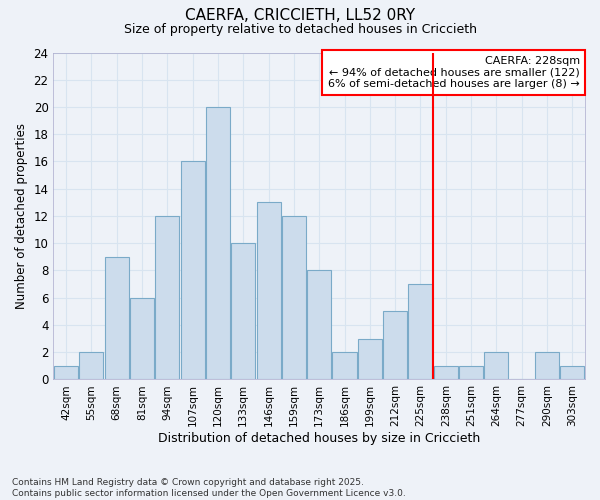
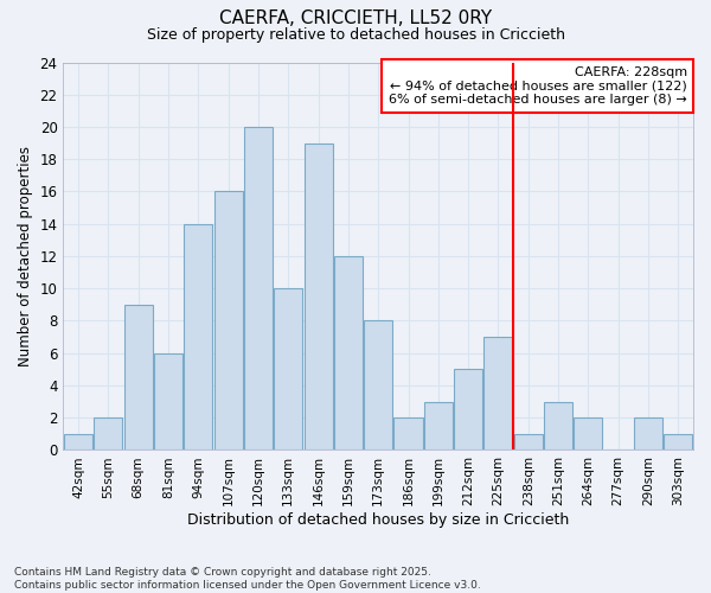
94sqm: 12 -> 14
146sqm: 13 -> 19
251sqm: 1 -> 3
